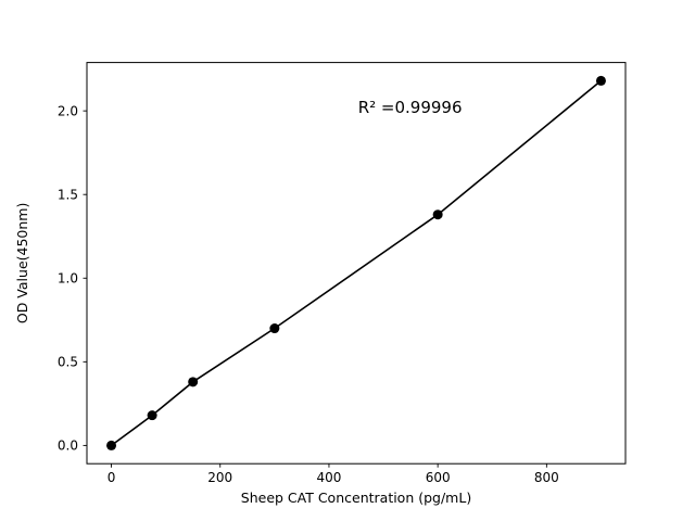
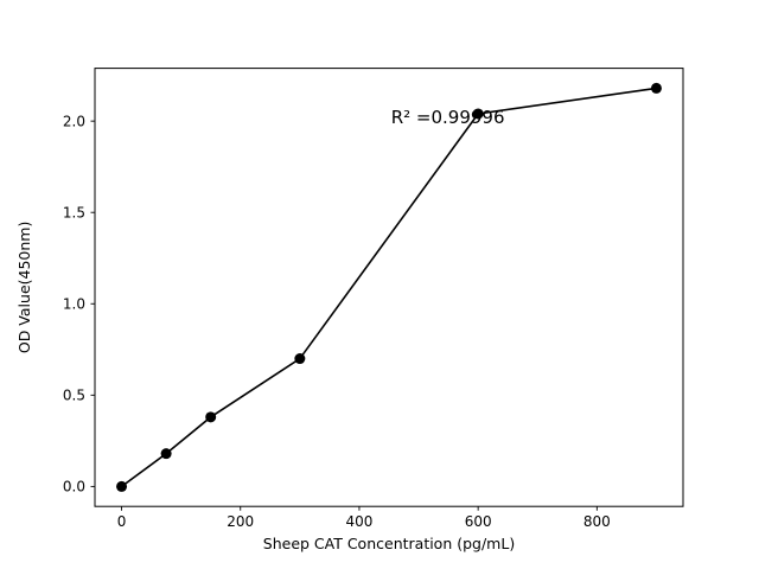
600: 1.38 -> 2.04
